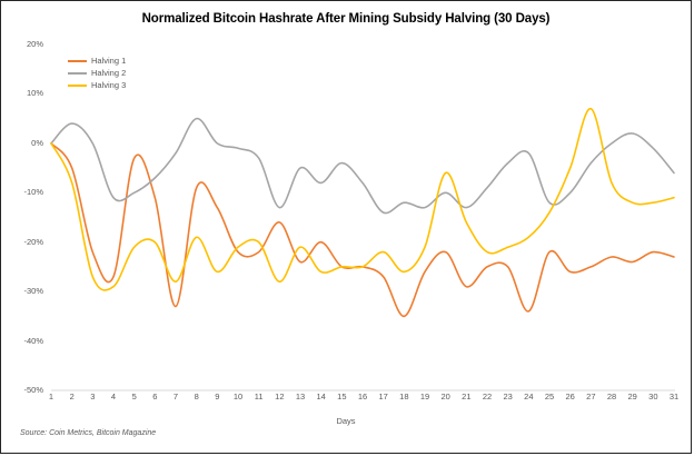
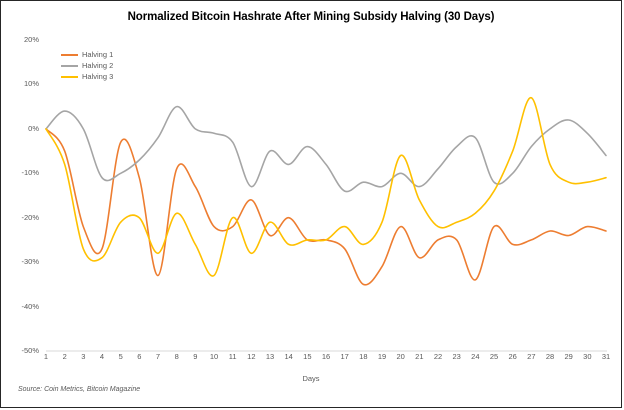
Halving 3/10: -21% -> -33%
Halving 1/19: -26% -> -31%
